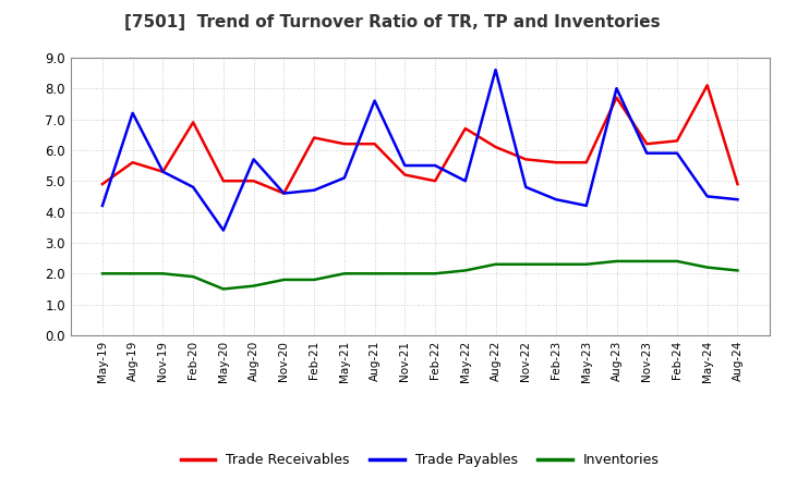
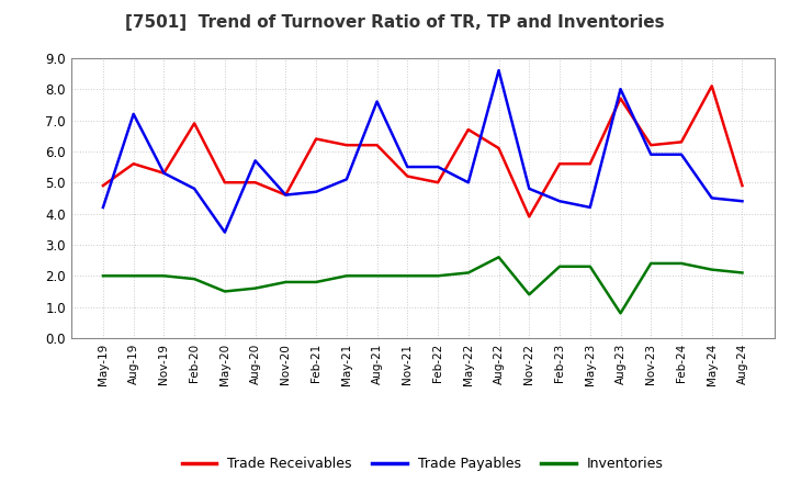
Inventories/Aug-22: 2.3 -> 2.6
Trade Receivables/Nov-22: 5.7 -> 3.9
Inventories/Nov-22: 2.3 -> 1.4
Inventories/Aug-23: 2.4 -> 0.8
